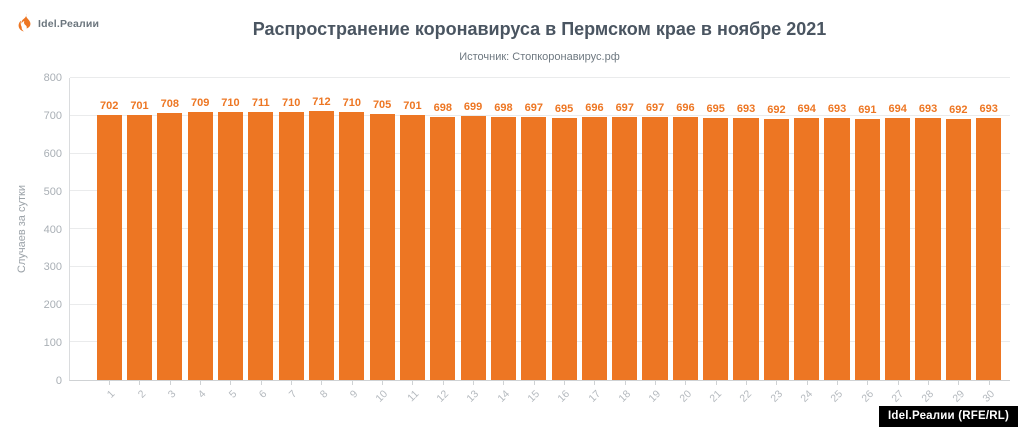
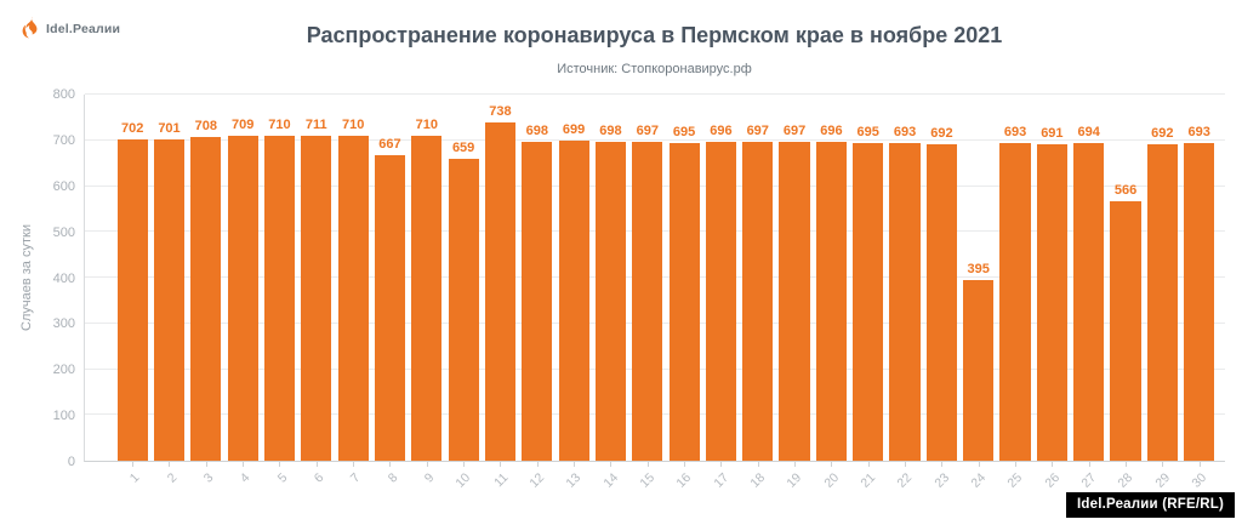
8: 712 -> 667
10: 705 -> 659
11: 701 -> 738
24: 694 -> 395
28: 693 -> 566
